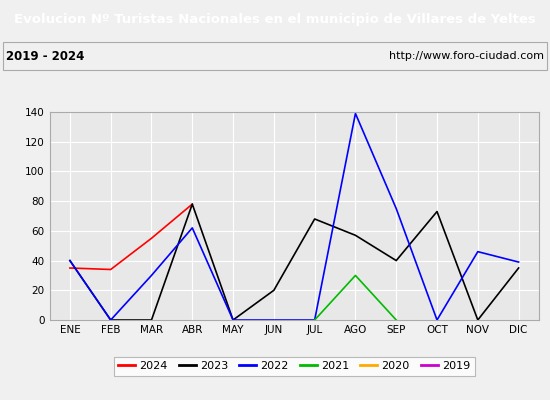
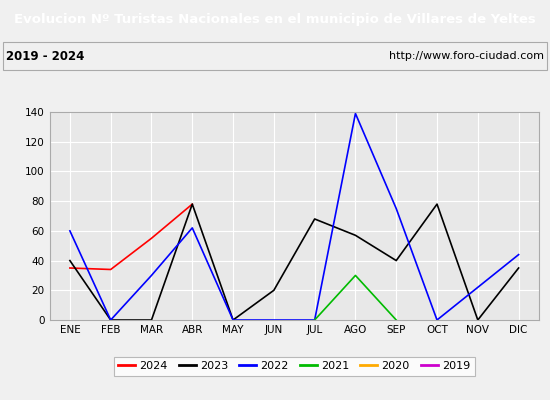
2022/ENE: 40 -> 60
2023/OCT: 73 -> 78
2022/NOV: 46 -> 22
2022/DIC: 39 -> 44
